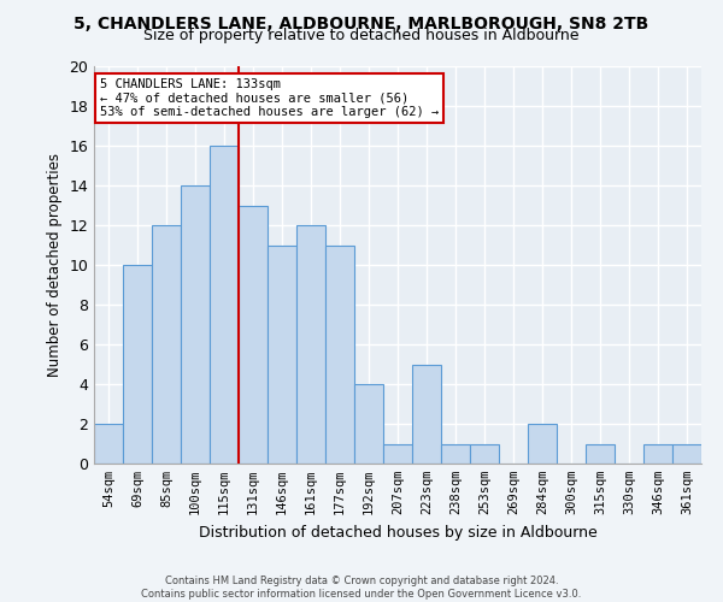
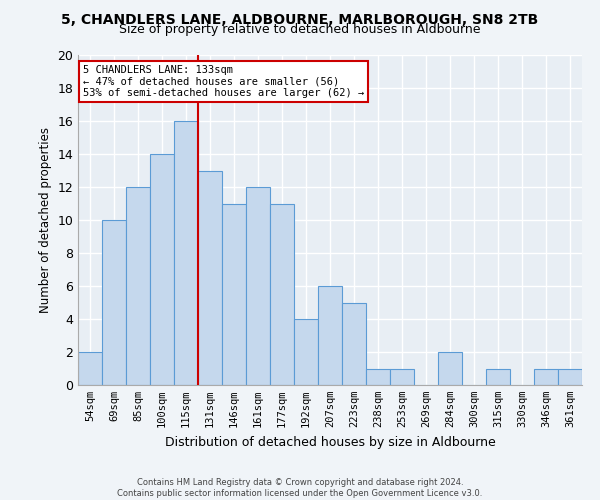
207sqm: 1 -> 6
